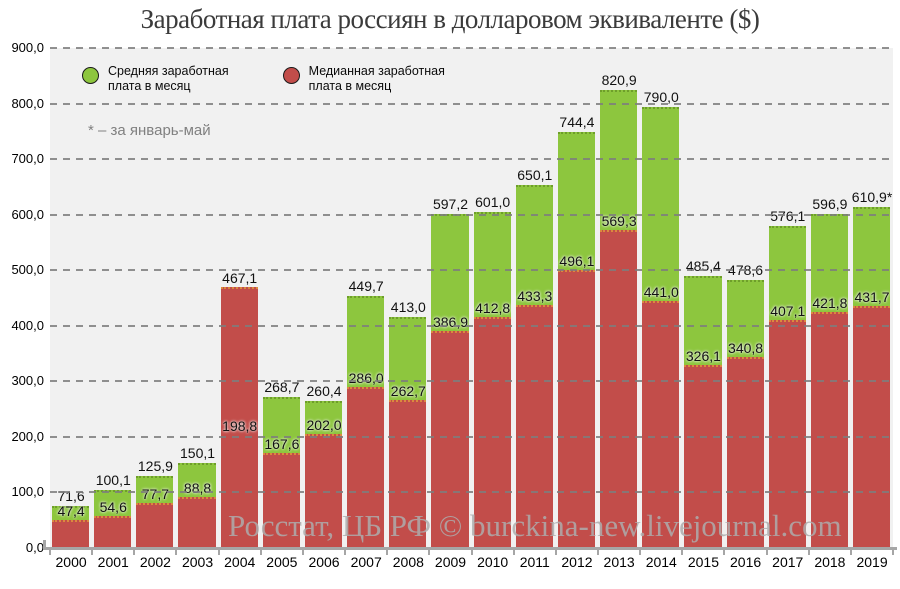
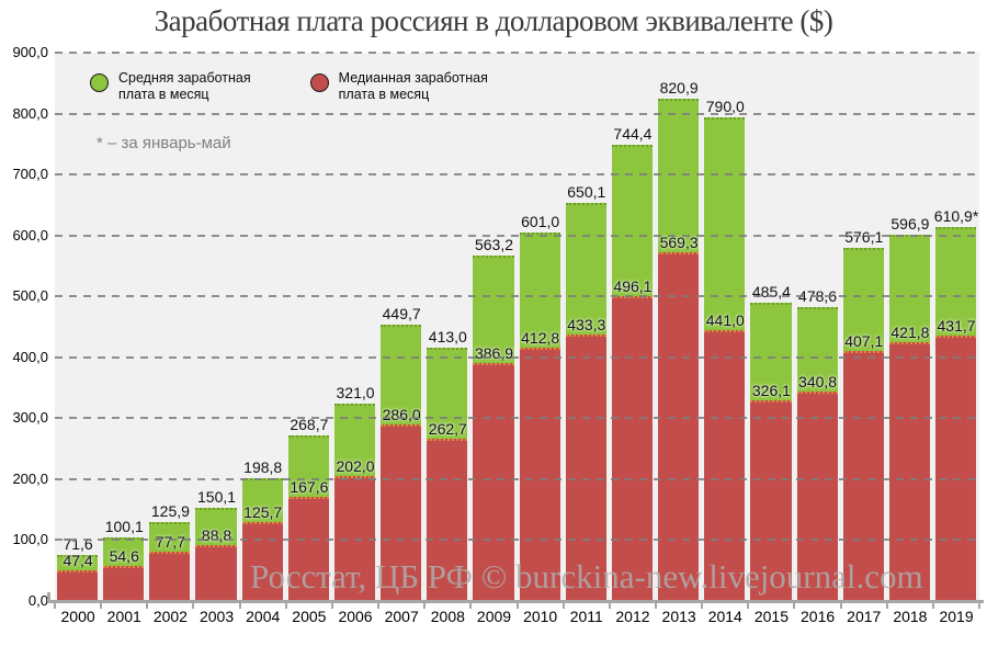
Медианная заработная плата в месяц/2004: 467,1 -> 125,7
Средняя заработная плата в месяц/2006: 260,4 -> 321,0
Средняя заработная плата в месяц/2009: 597,2 -> 563,2
